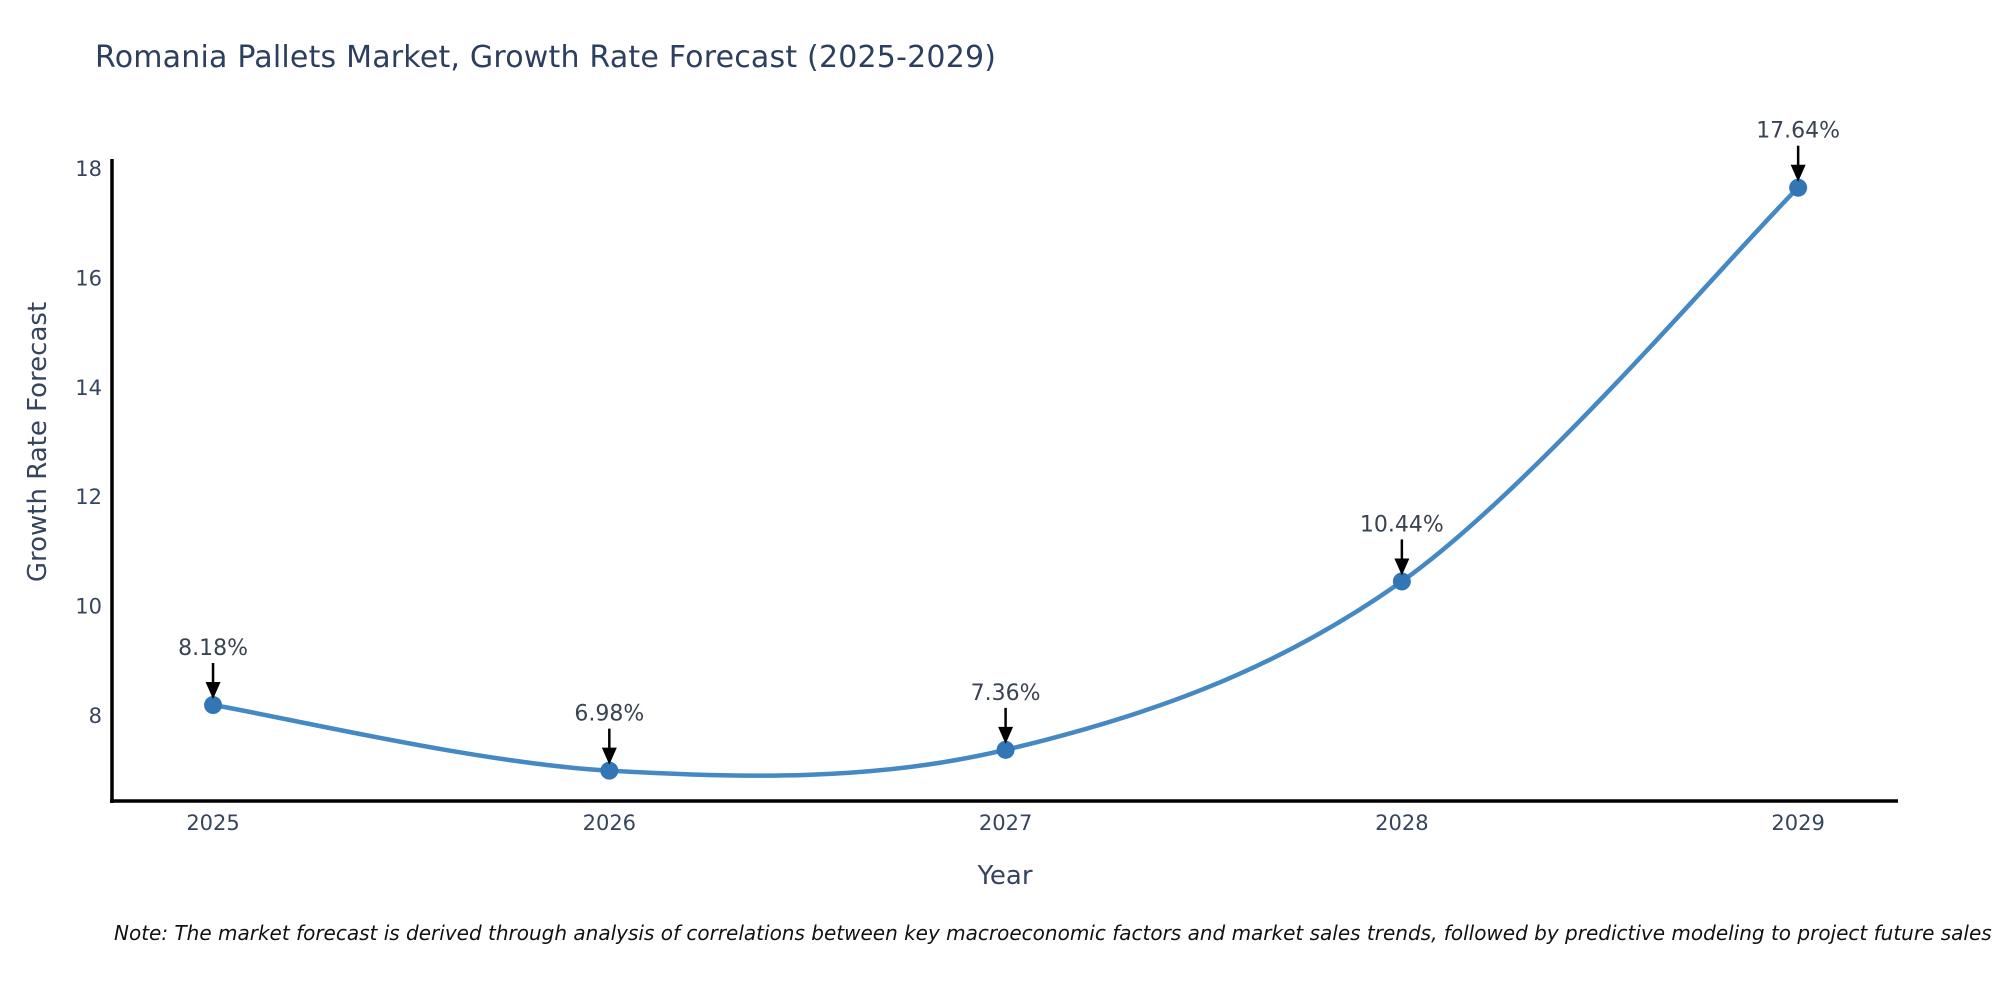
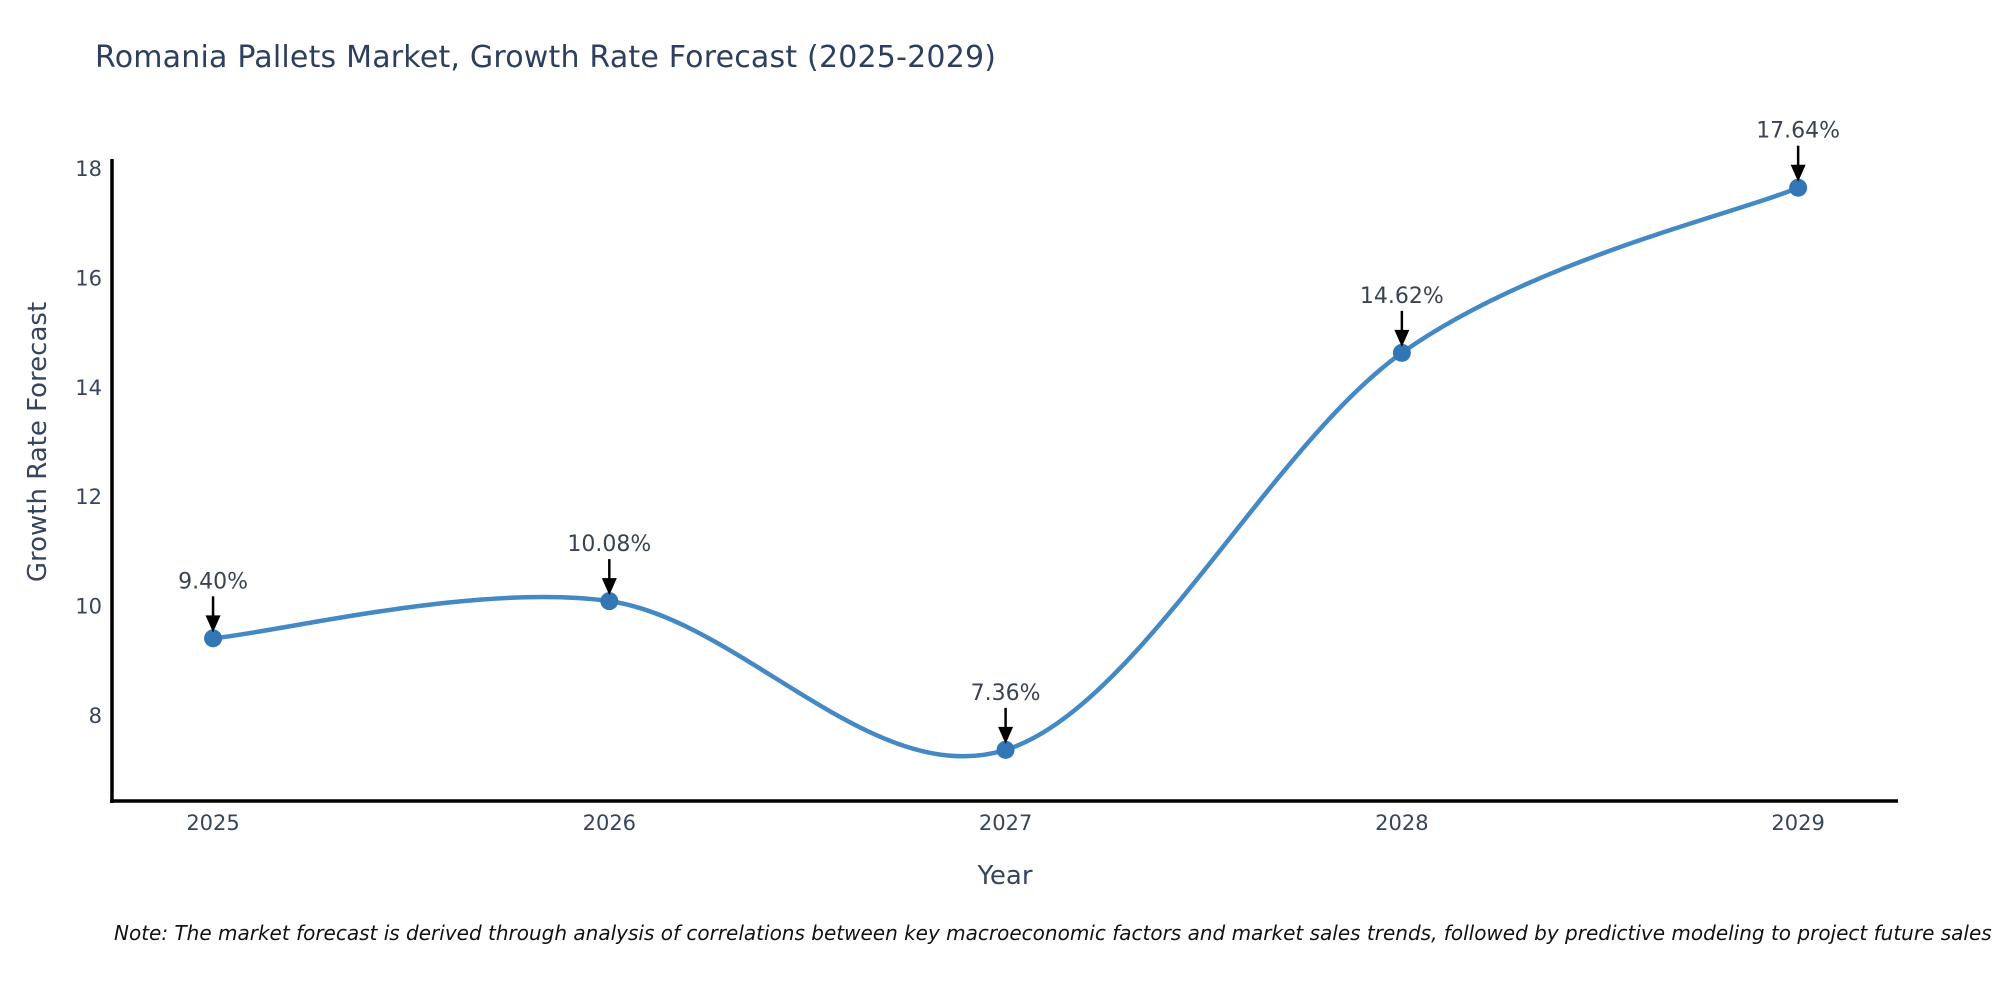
2025: 8.18% -> 9.40%
2026: 6.98% -> 10.08%
2028: 10.44% -> 14.62%
